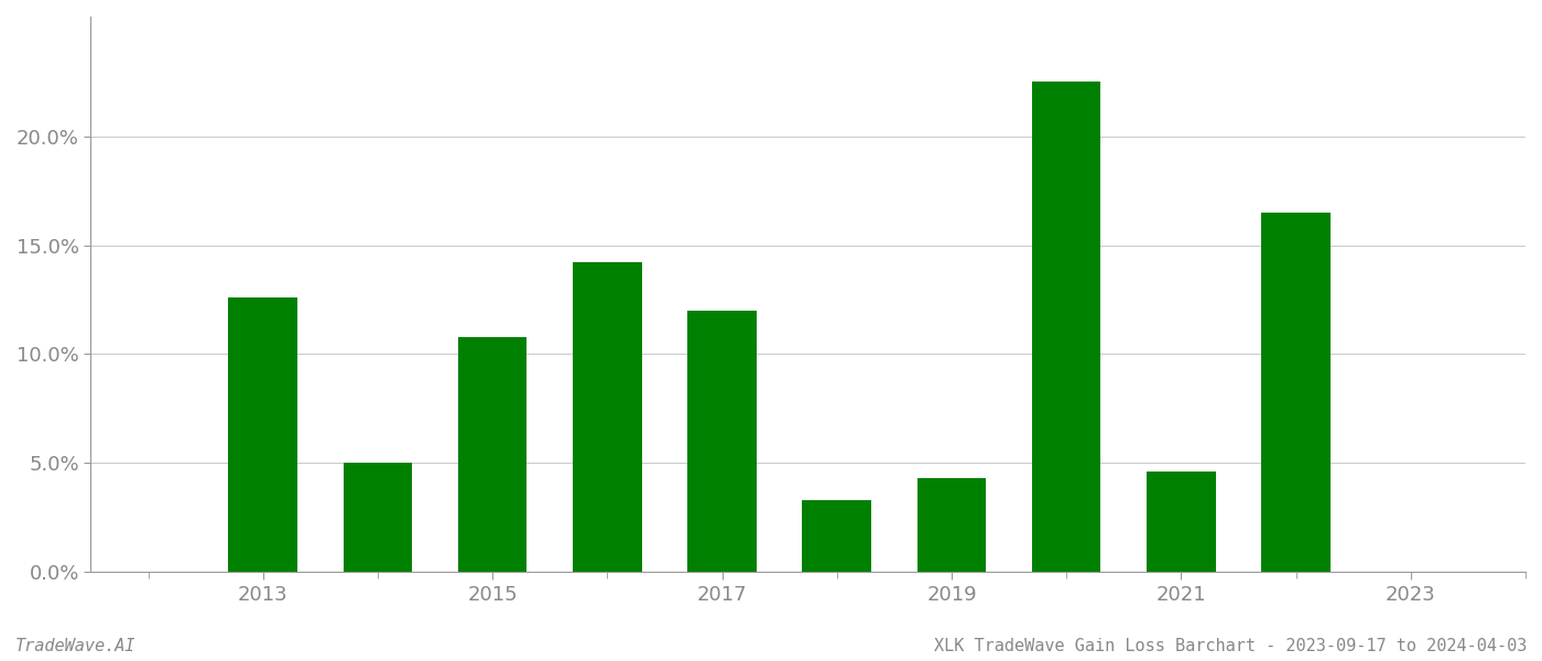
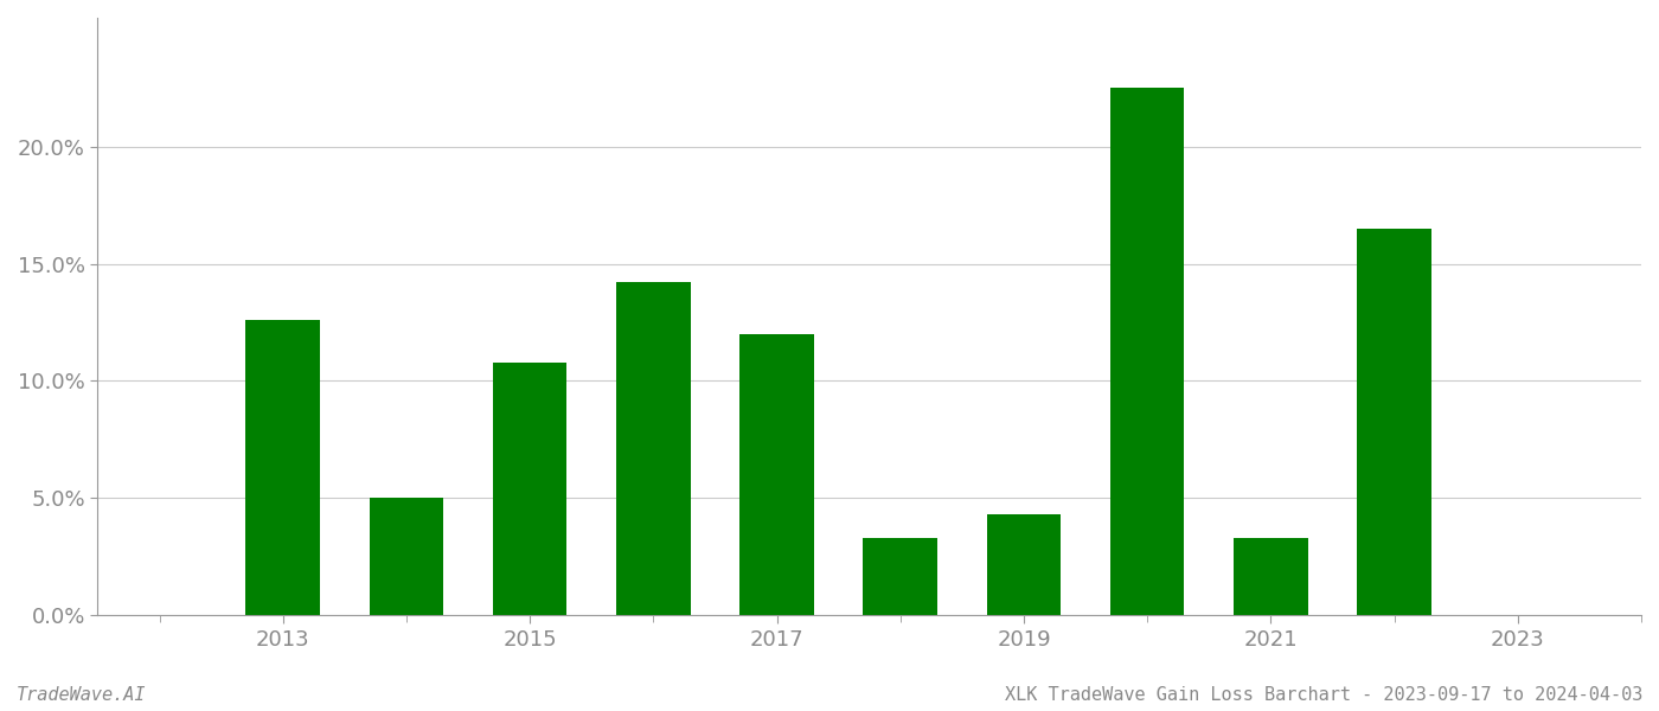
2021: 4.6% -> 3.3%
